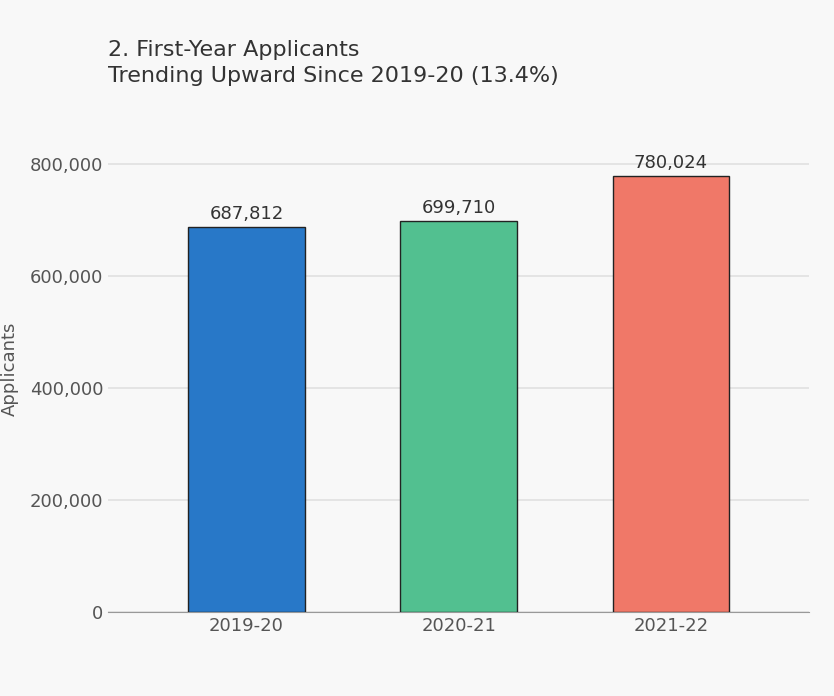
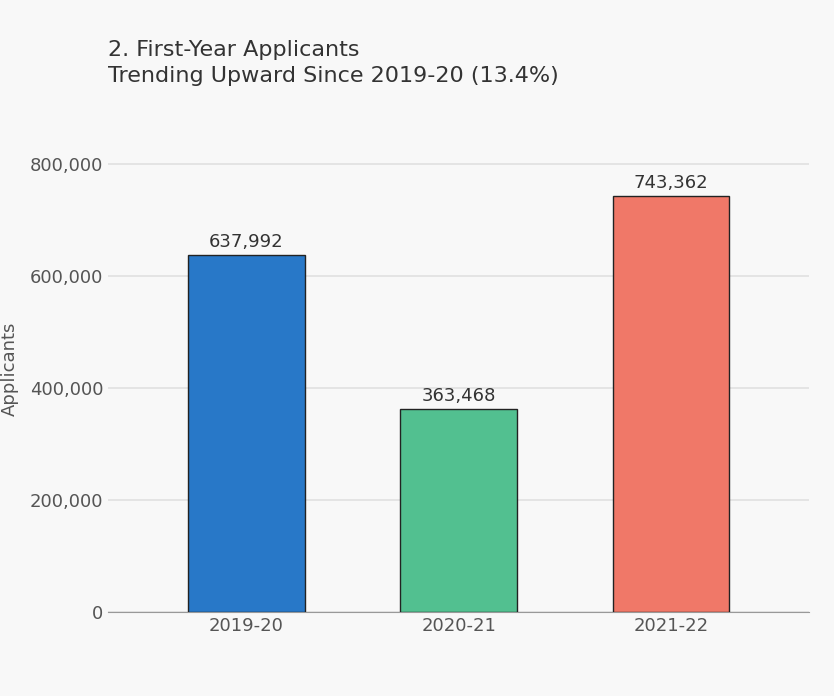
2019-20: 687,812 -> 637,992
2020-21: 699,710 -> 363,468
2021-22: 780,024 -> 743,362
